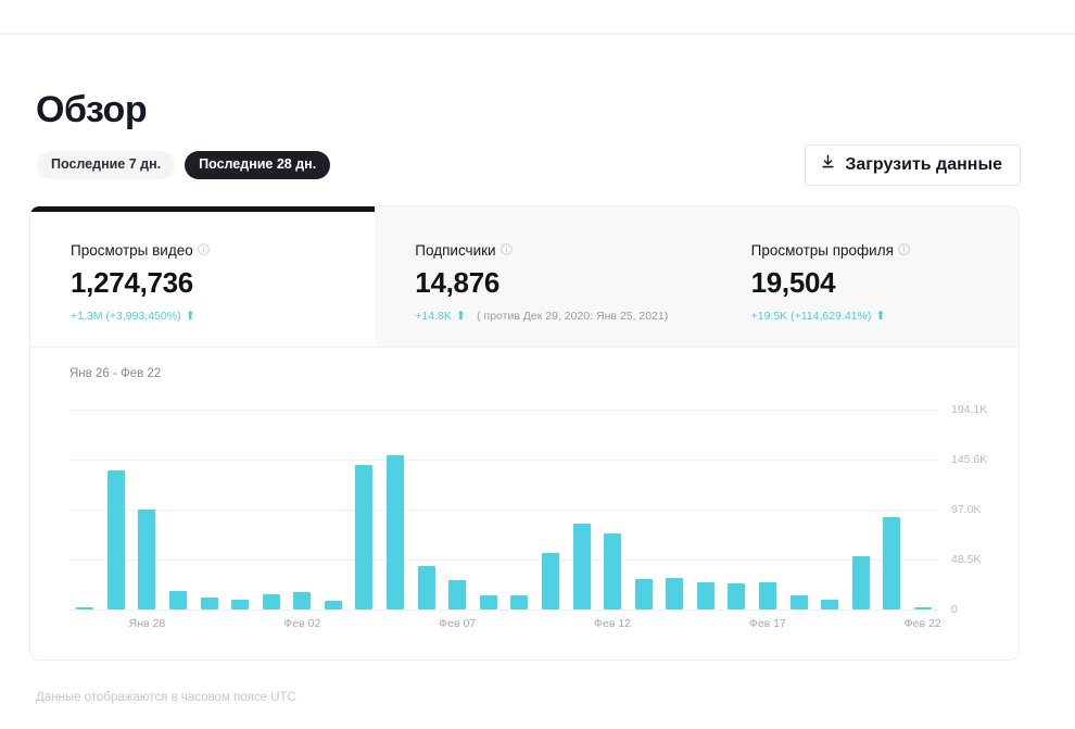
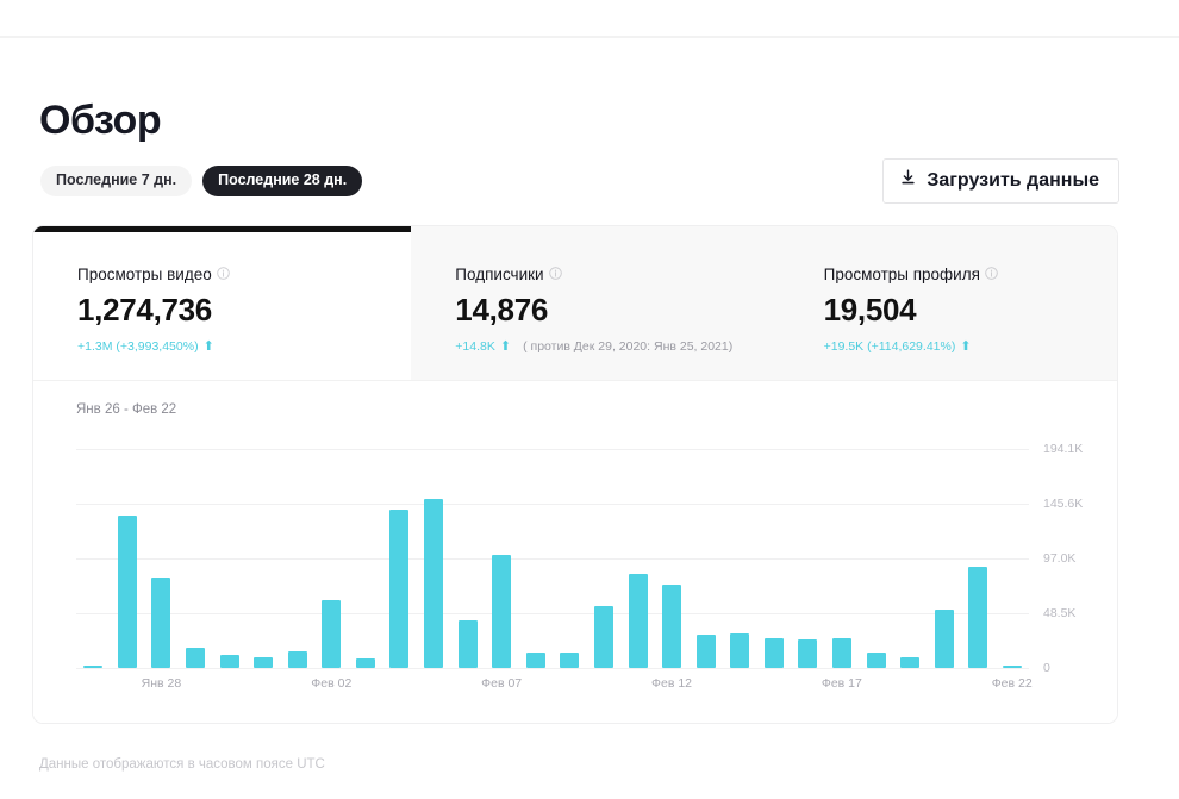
Янв 28: 100K -> 80K
Фев 02: 20K -> 60K
Фев 07: 30K -> 100K
